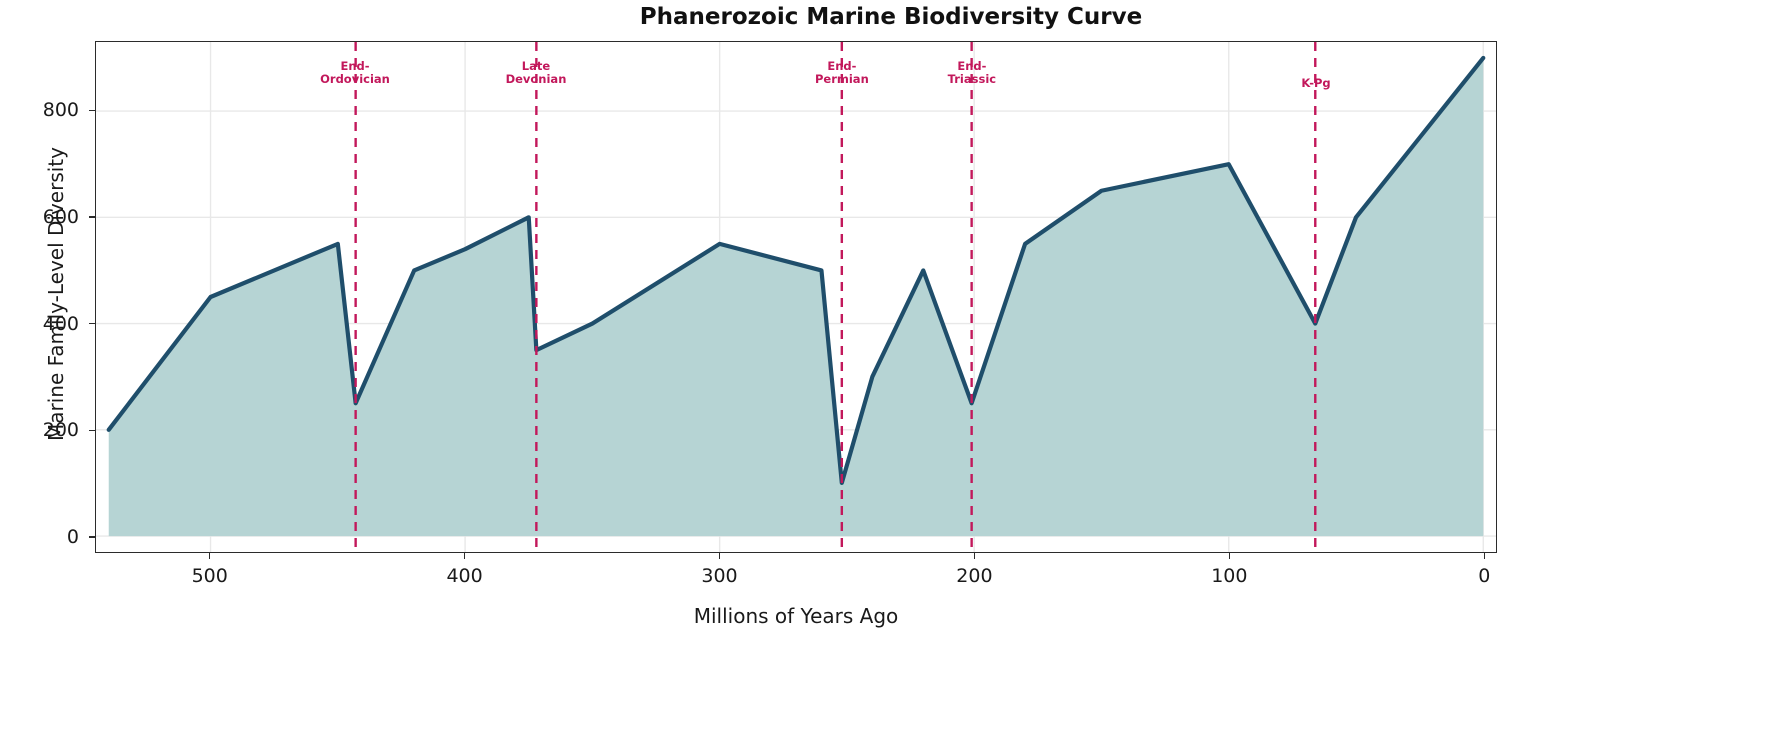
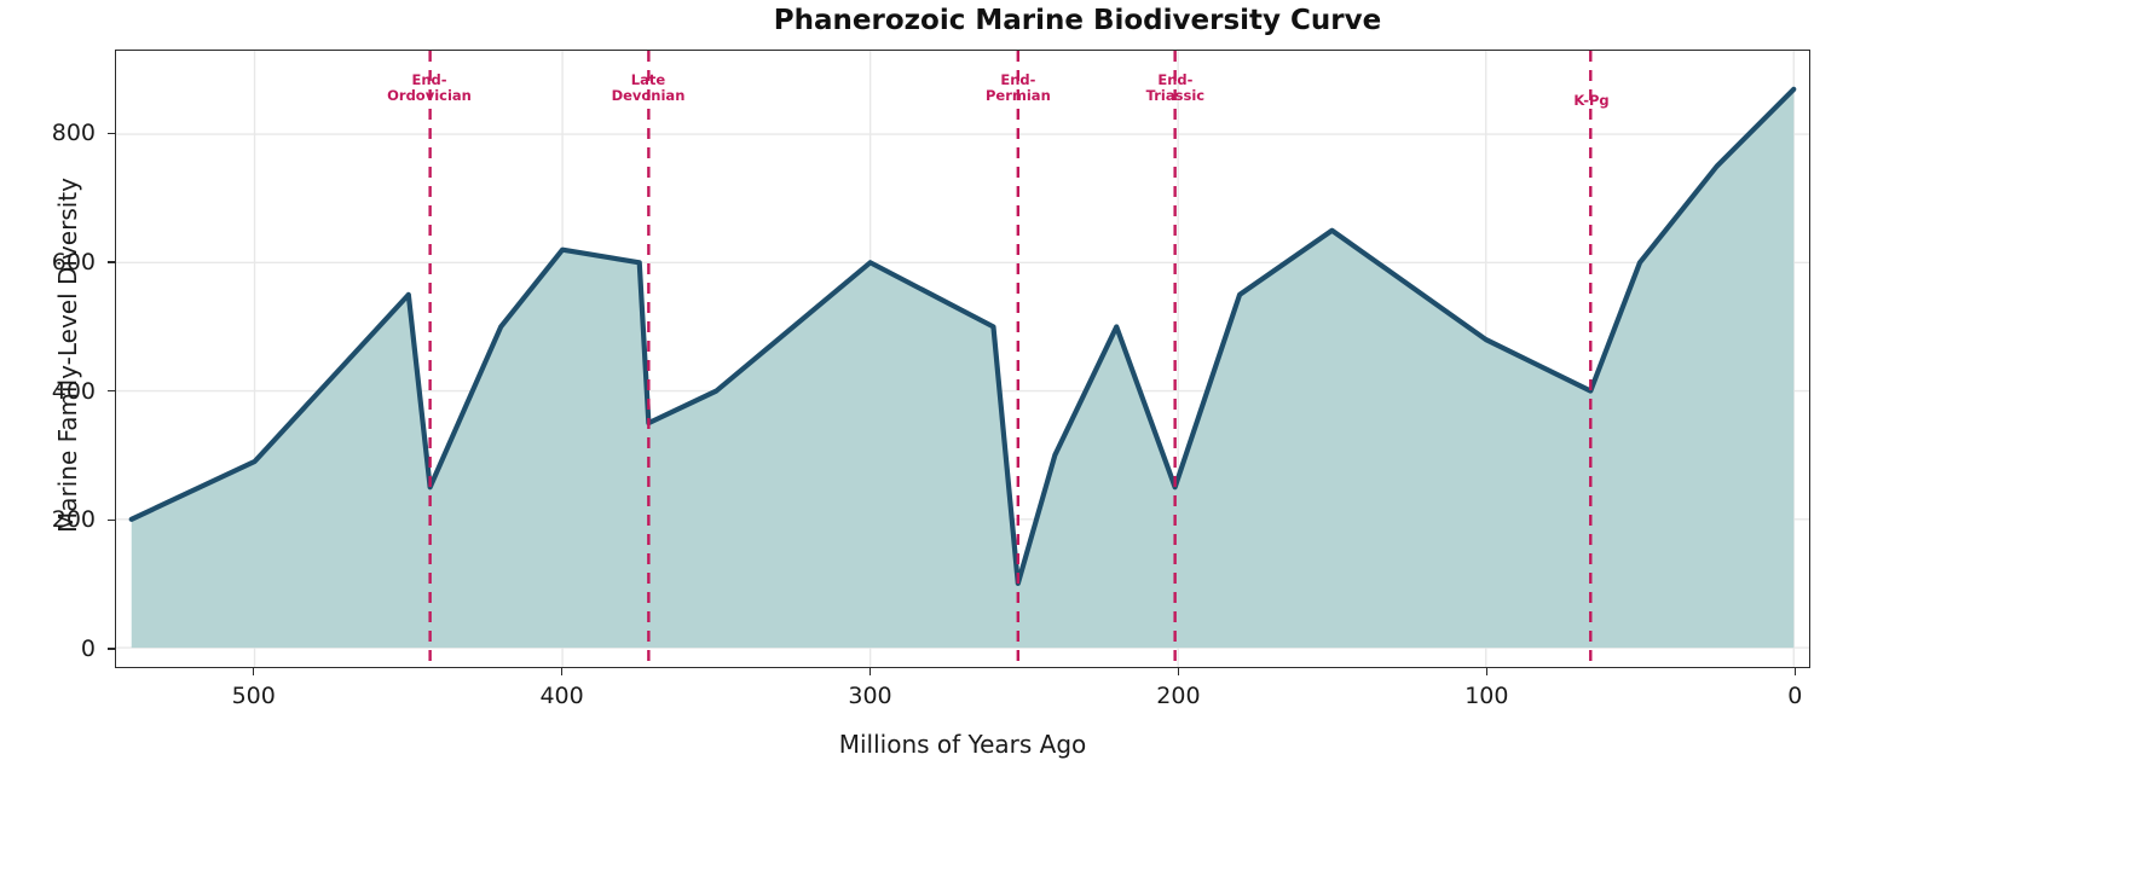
500: 450 -> 290
400: 540 -> 620
300: 550 -> 600
100: 700 -> 480
0: 900 -> 870
